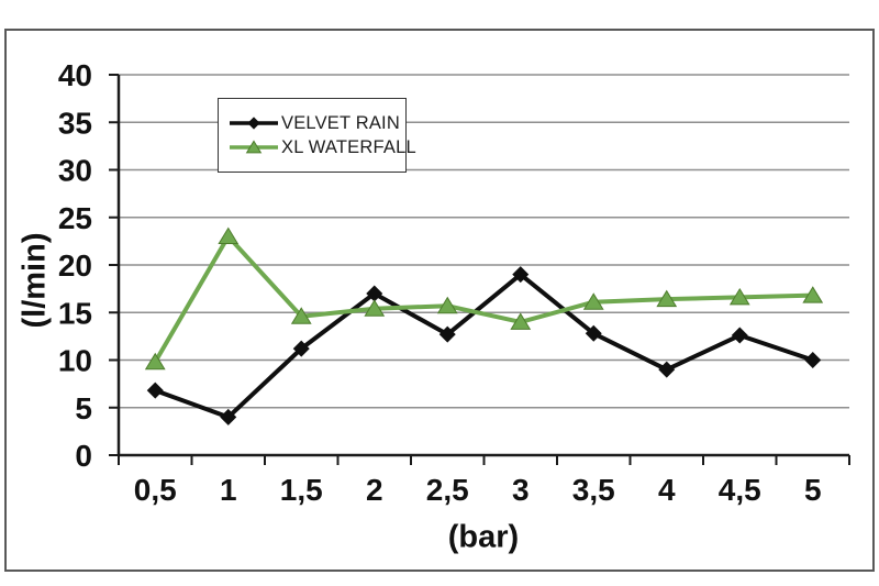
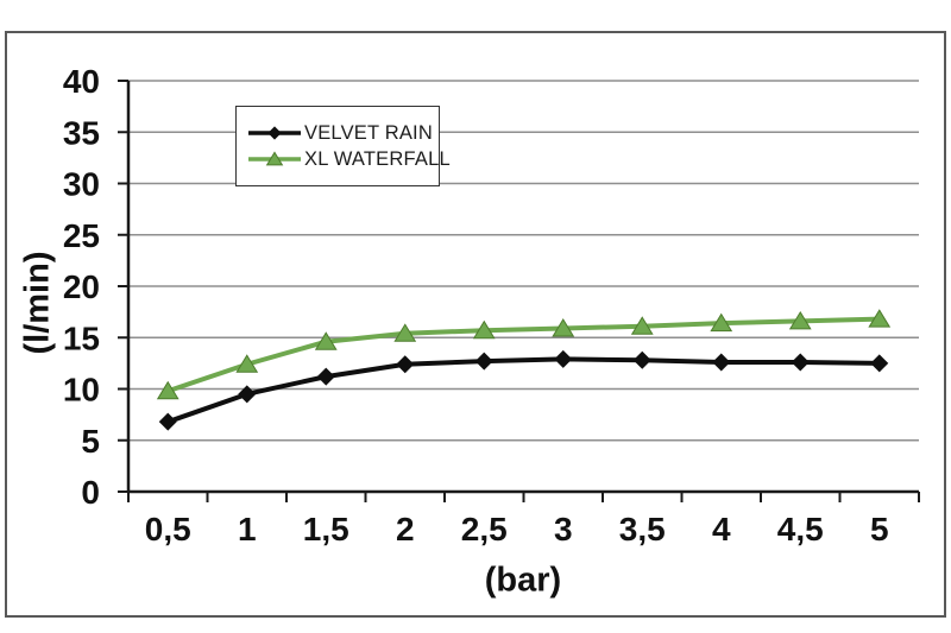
VELVET RAIN/1: 4 -> 10
XL WATERFALL/1: 23 -> 12
VELVET RAIN/2: 17 -> 12
VELVET RAIN/3: 19 -> 13
XL WATERFALL/3: 14 -> 16
VELVET RAIN/4: 9 -> 13
VELVET RAIN/5: 10 -> 12
